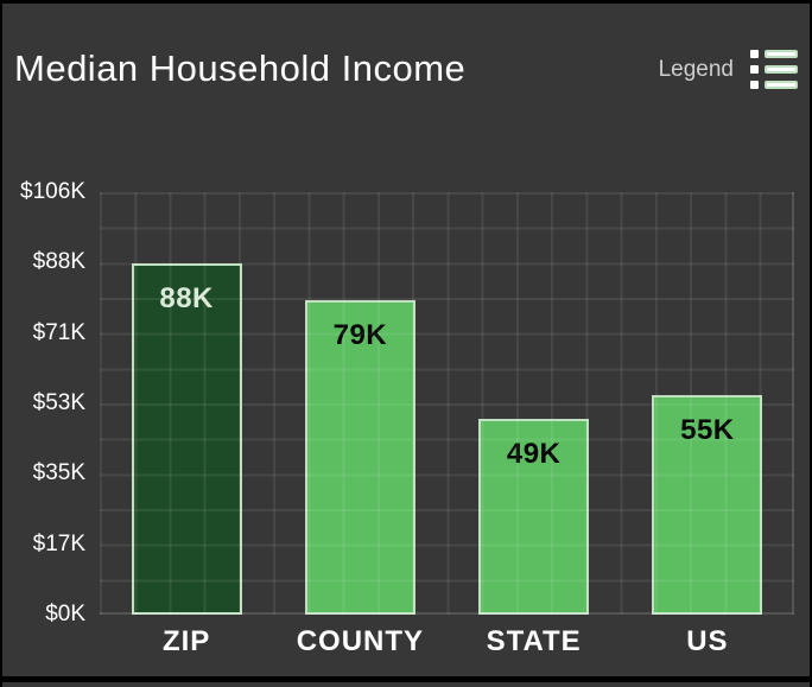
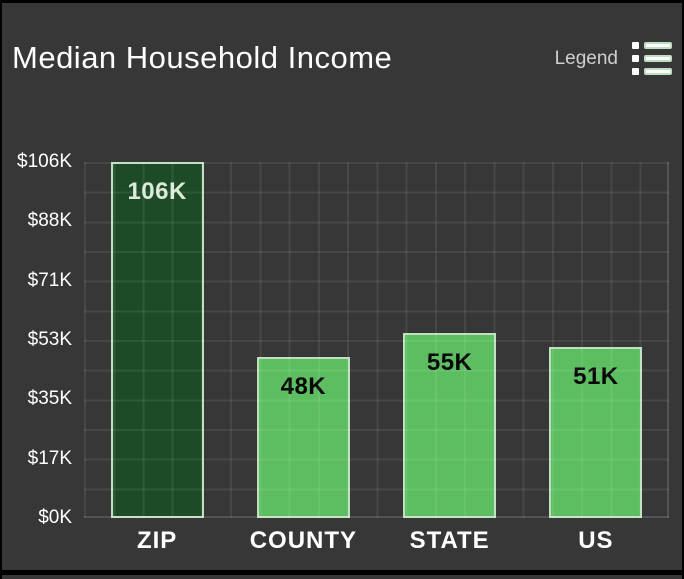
ZIP: 88K -> 106K
COUNTY: 79K -> 48K
STATE: 49K -> 55K
US: 55K -> 51K
